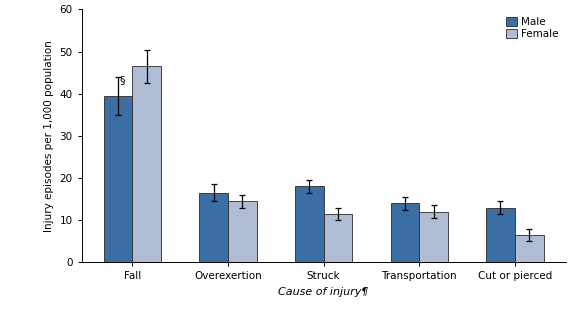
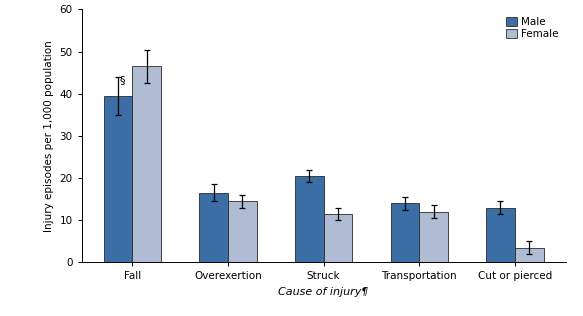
Male/Struck: 18.0 -> 20.5
Female/Cut or pierced: 6.5 -> 3.5
